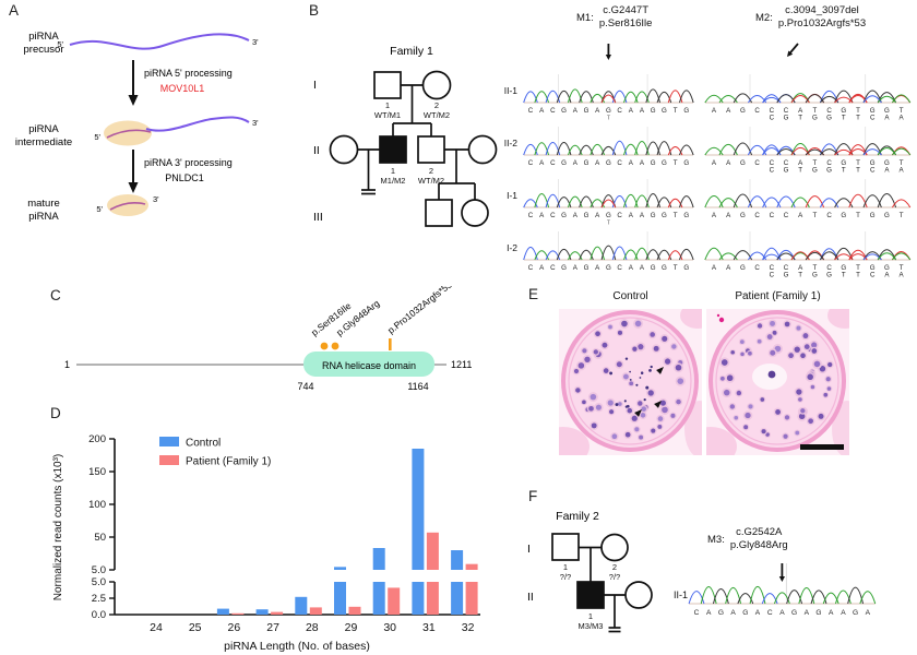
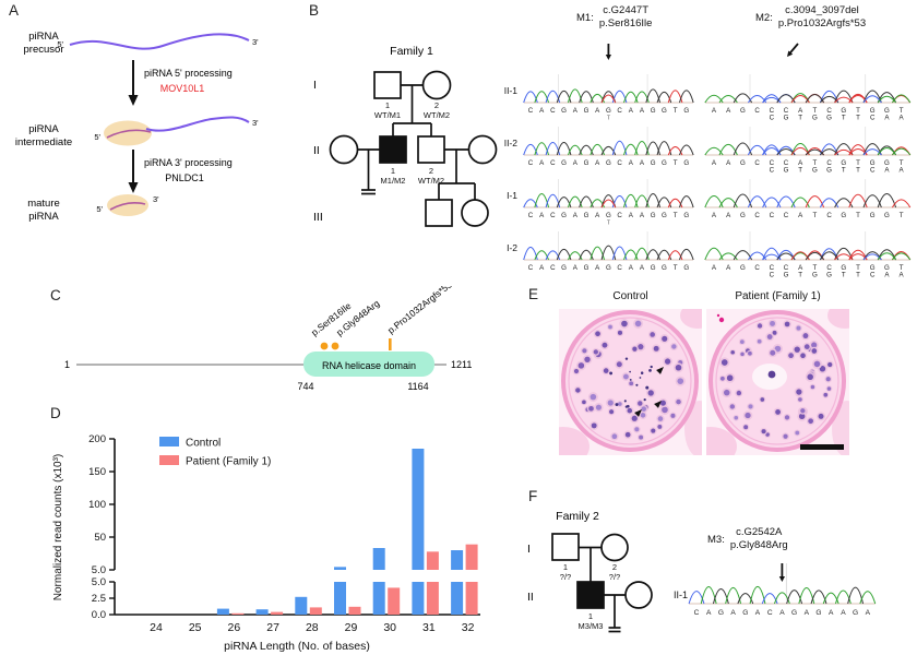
Patient (Family 1)/31: 60 -> 30
Patient (Family 1)/32: 10 -> 40
